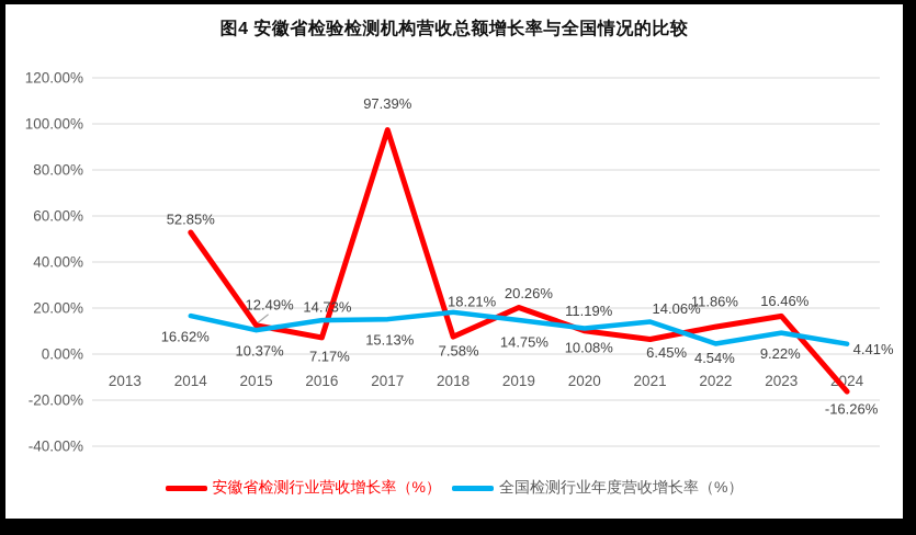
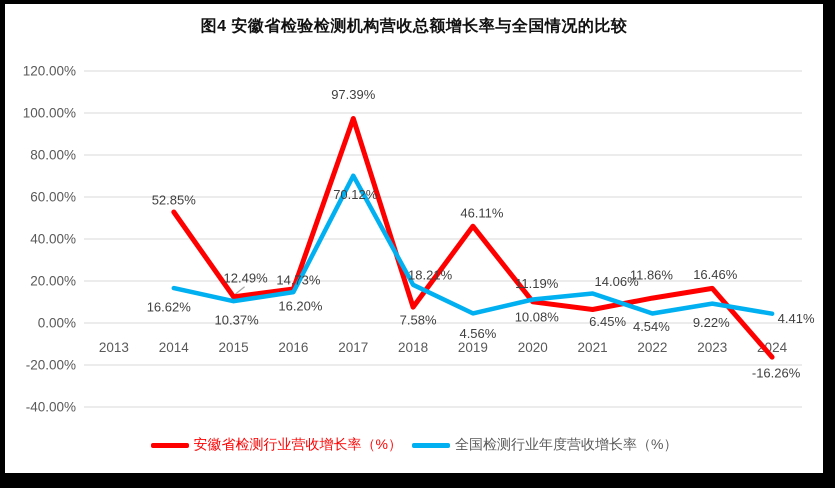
安徽省检测行业营收增长率（%）/2016: 7.17% -> 16.20%
全国检测行业年度营收增长率（%）/2017: 15.13% -> 70.12%
安徽省检测行业营收增长率（%）/2019: 20.26% -> 46.11%
全国检测行业年度营收增长率（%）/2019: 14.75% -> 4.56%
